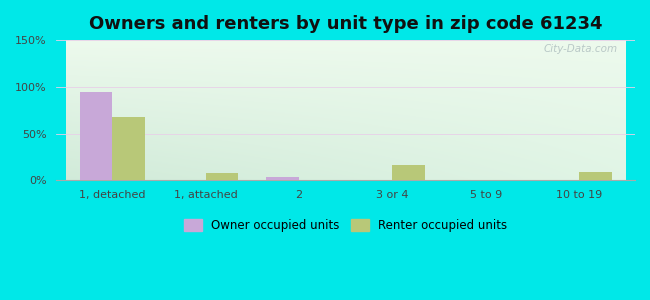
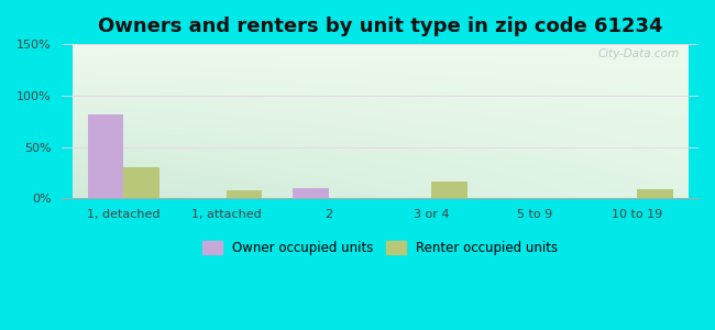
Owner occupied units/1, detached: 95% -> 82%
Renter occupied units/1, detached: 68% -> 30%
Owner occupied units/2: 4% -> 10%
